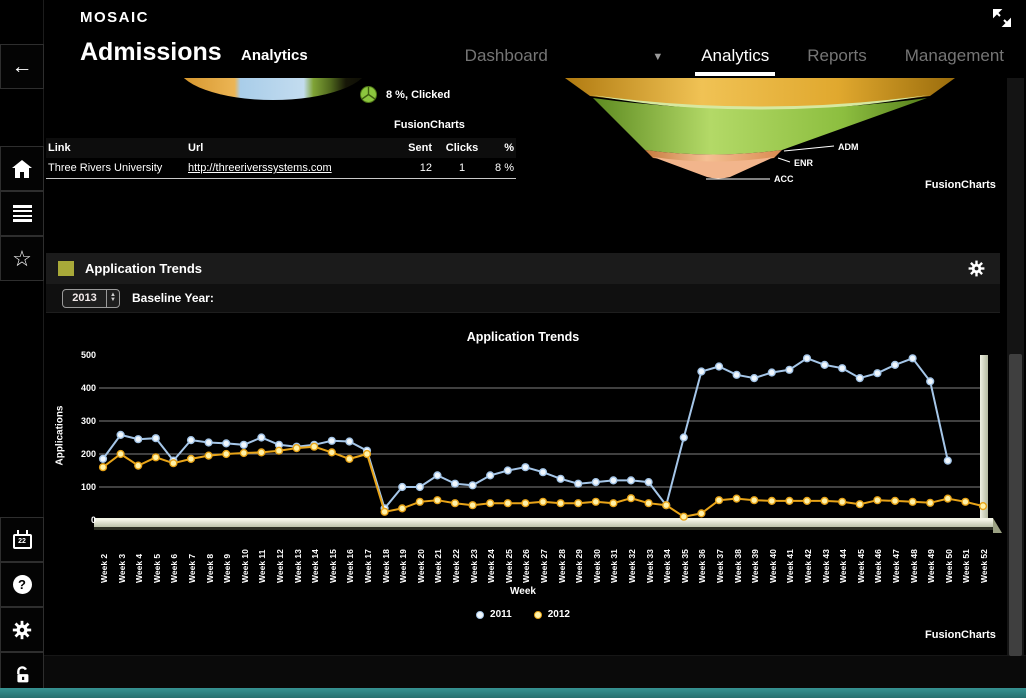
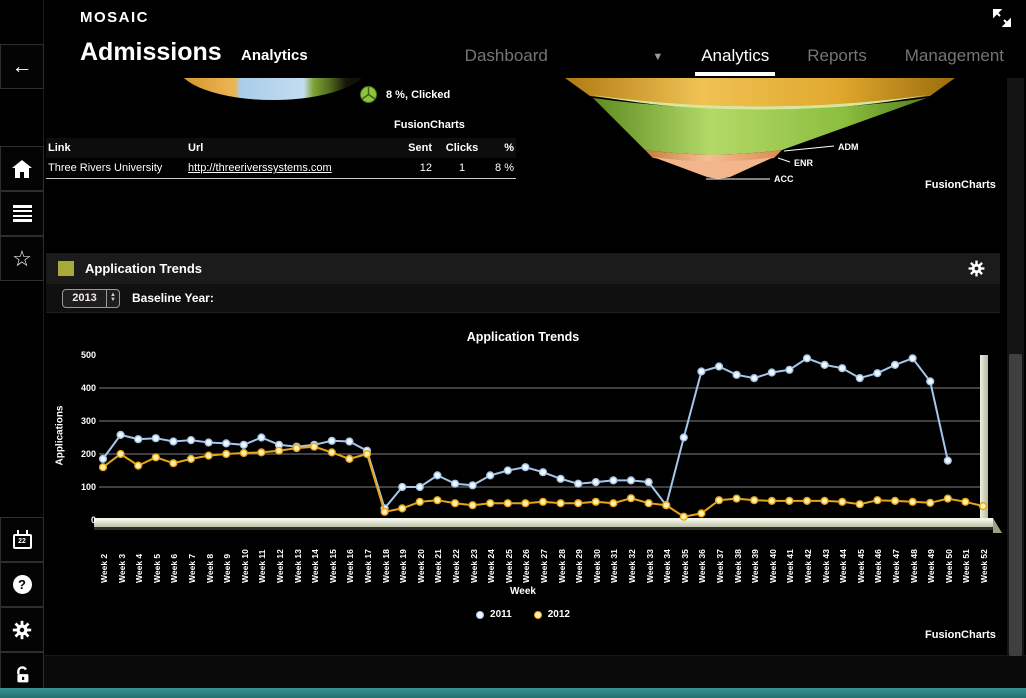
2011/Week 6: 180 -> 240
